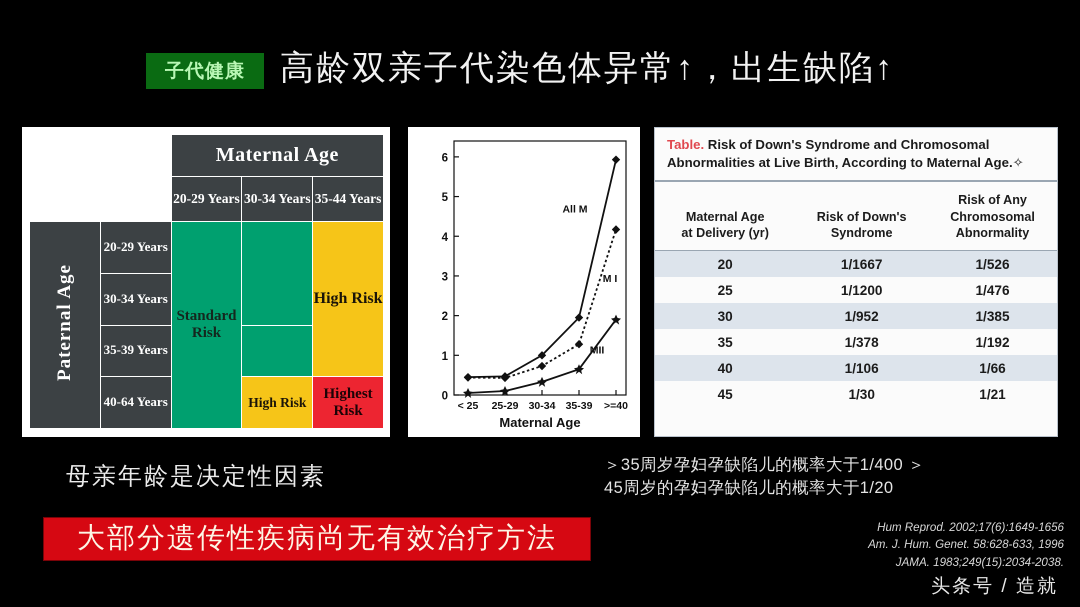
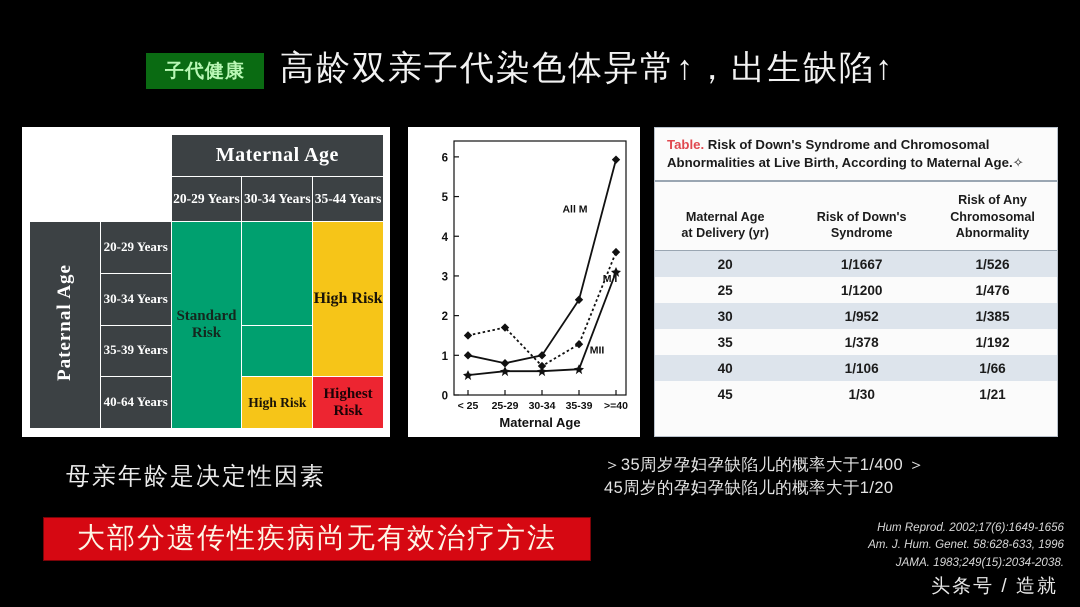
All M/< 25: 0.5 -> 1.0
M I/< 25: 0.4 -> 1.5
MII/< 25: 0.1 -> 0.5
All M/25-29: 0.5 -> 0.8
M I/25-29: 0.4 -> 1.7
MII/25-29: 0.1 -> 0.6
MII/30-34: 0.3 -> 0.6
All M/35-39: 1.9 -> 2.4
M I/>=40: 4.2 -> 3.6
MII/>=40: 1.9 -> 3.1
